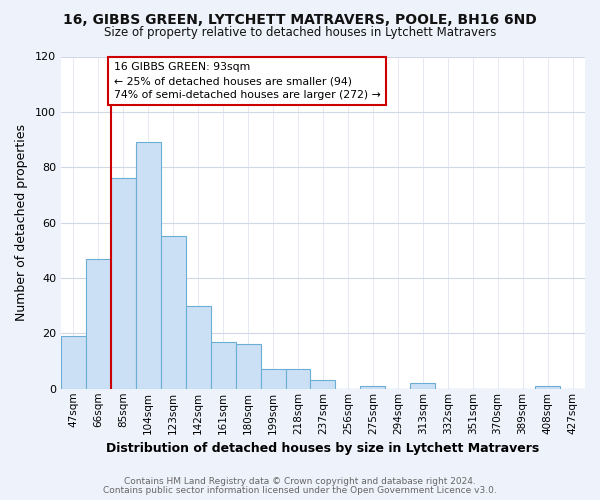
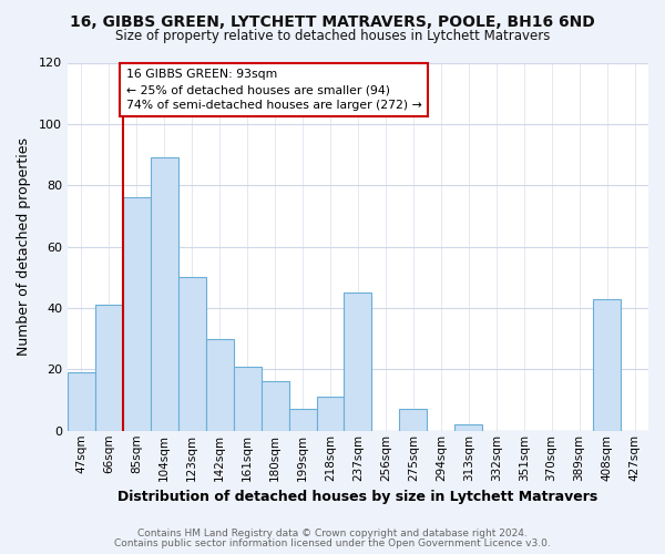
66sqm: 47 -> 41
123sqm: 55 -> 50
161sqm: 17 -> 21
218sqm: 7 -> 11
237sqm: 3 -> 45
275sqm: 1 -> 7
408sqm: 1 -> 43
